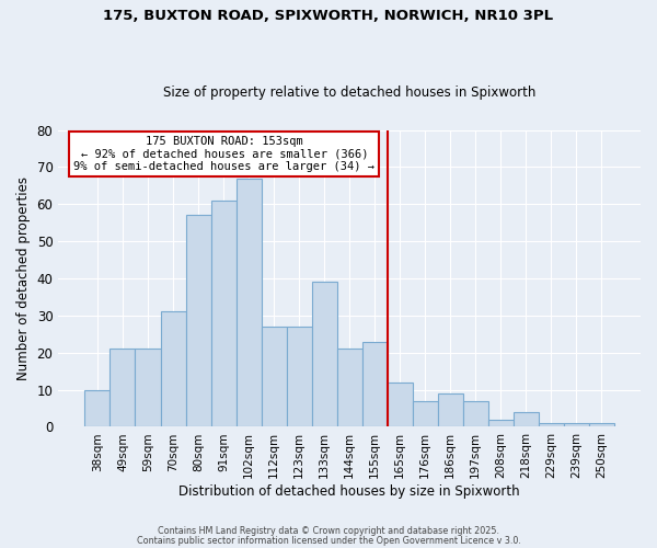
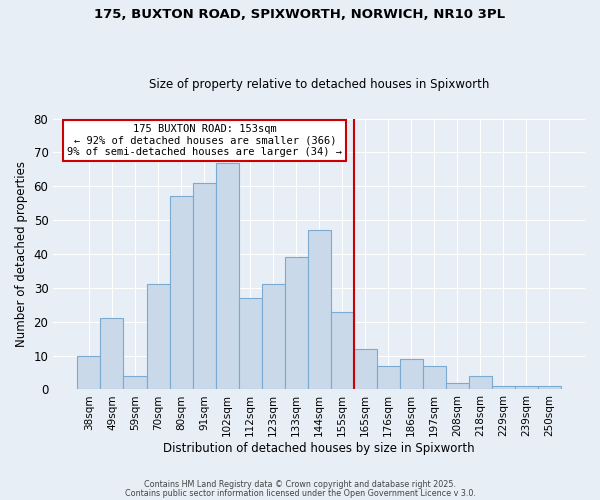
59sqm: 21 -> 4
123sqm: 27 -> 31
144sqm: 21 -> 47
